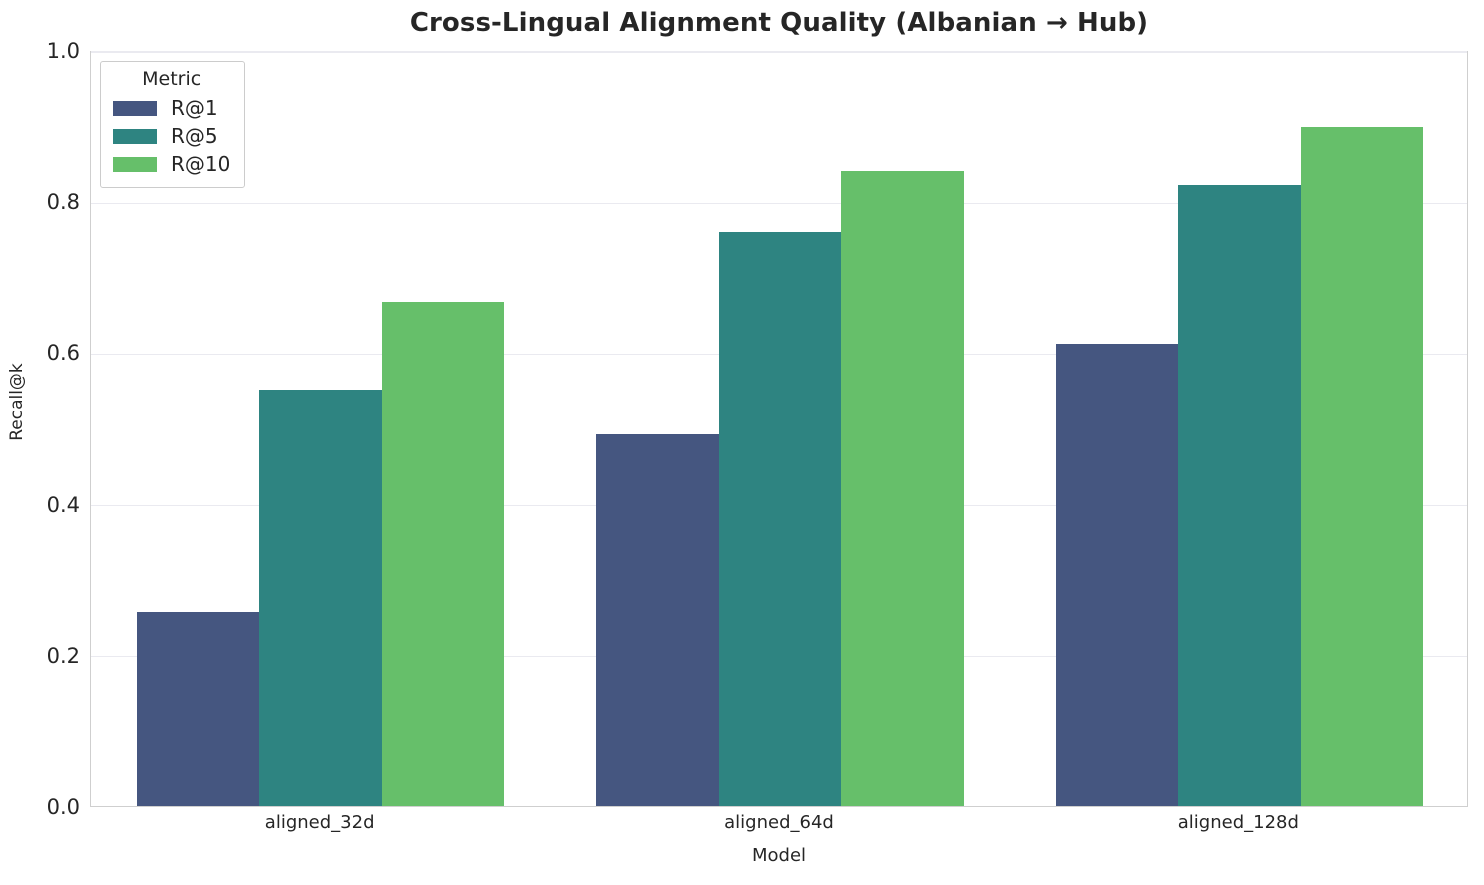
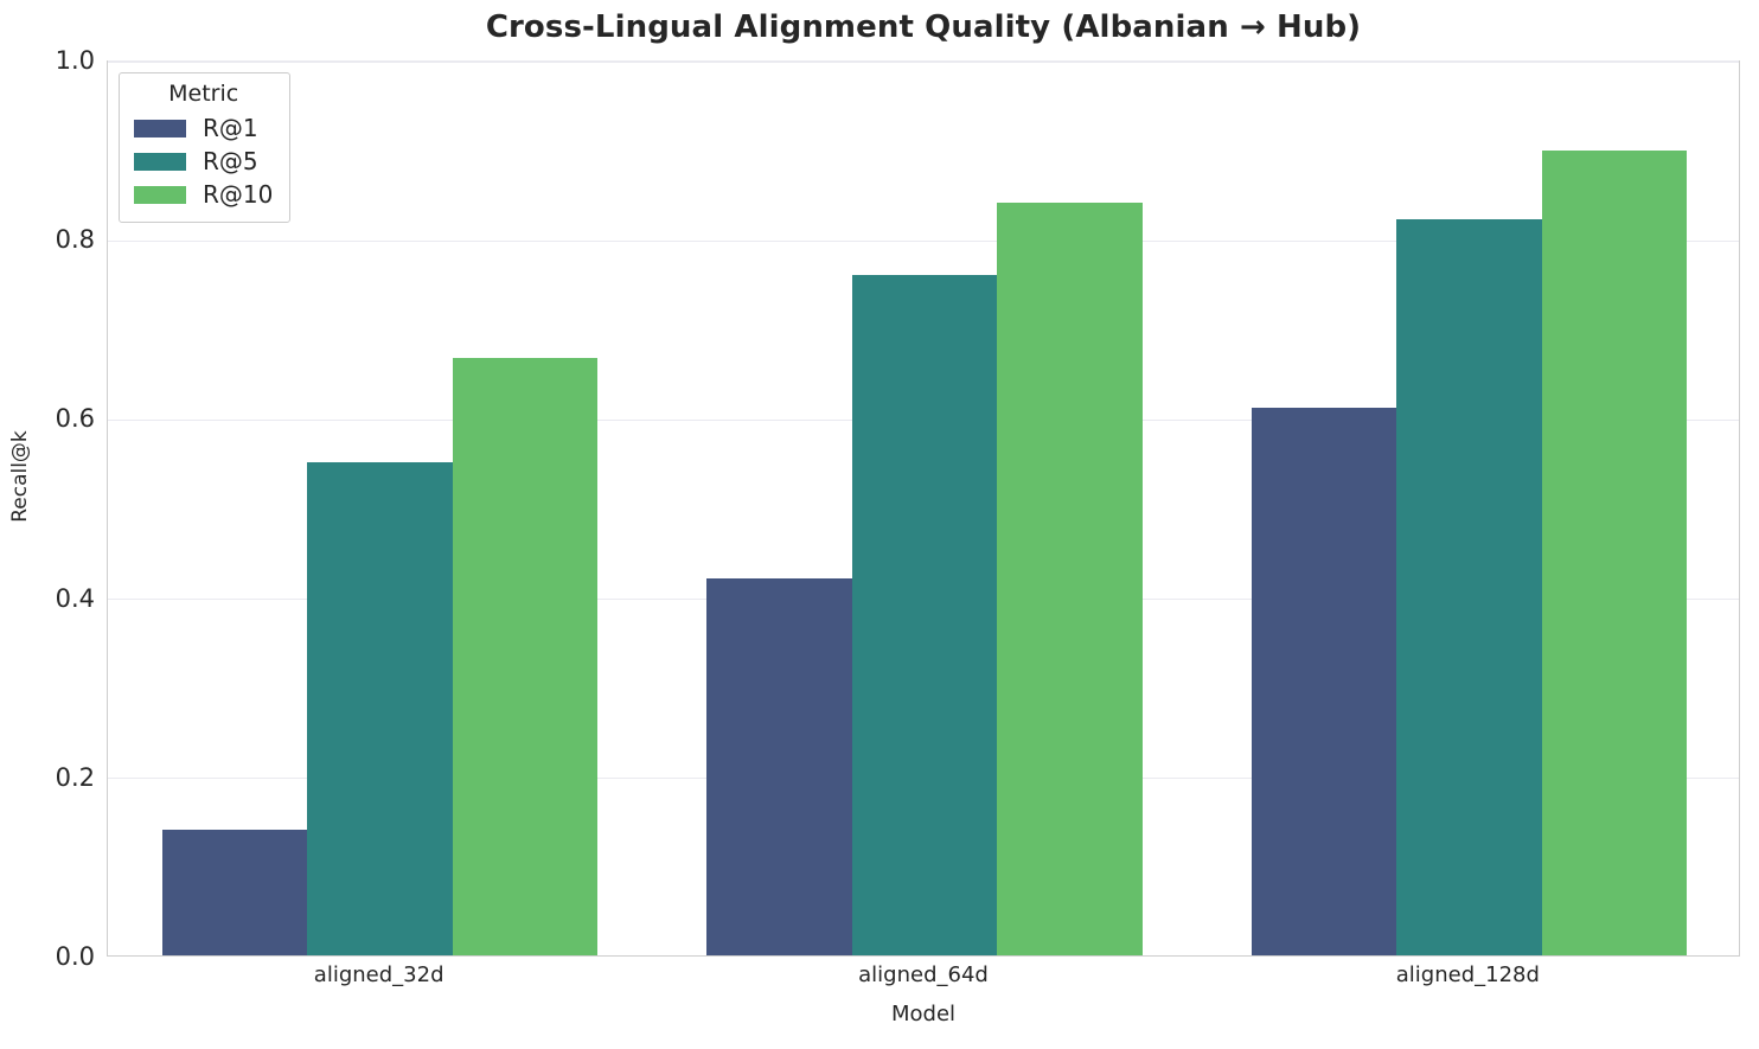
R@1/aligned_32d: 0.26 -> 0.14
R@1/aligned_64d: 0.49 -> 0.42
